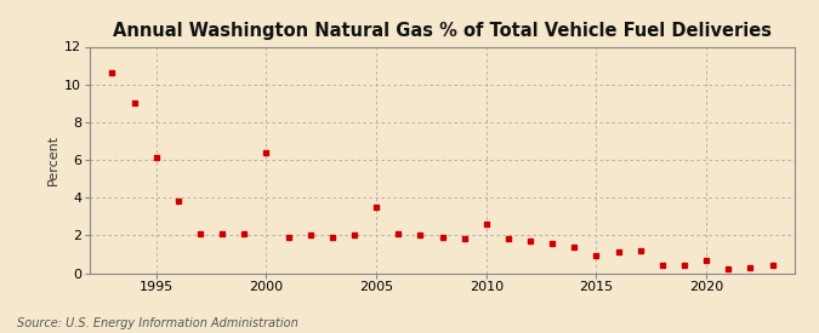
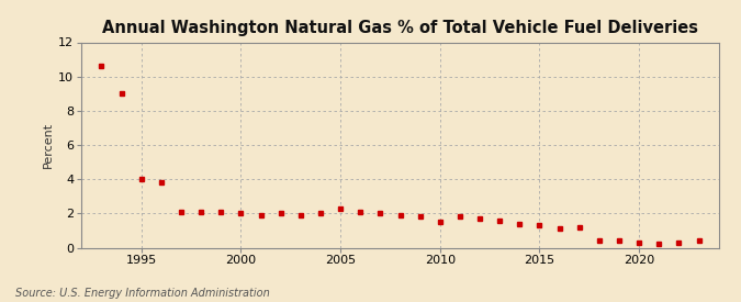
1995: 6.1 -> 4.0
2000: 6.4 -> 2.0
2005: 3.5 -> 2.3
2010: 2.6 -> 1.5
2015: 0.9 -> 1.3
2020: 0.7 -> 0.3
